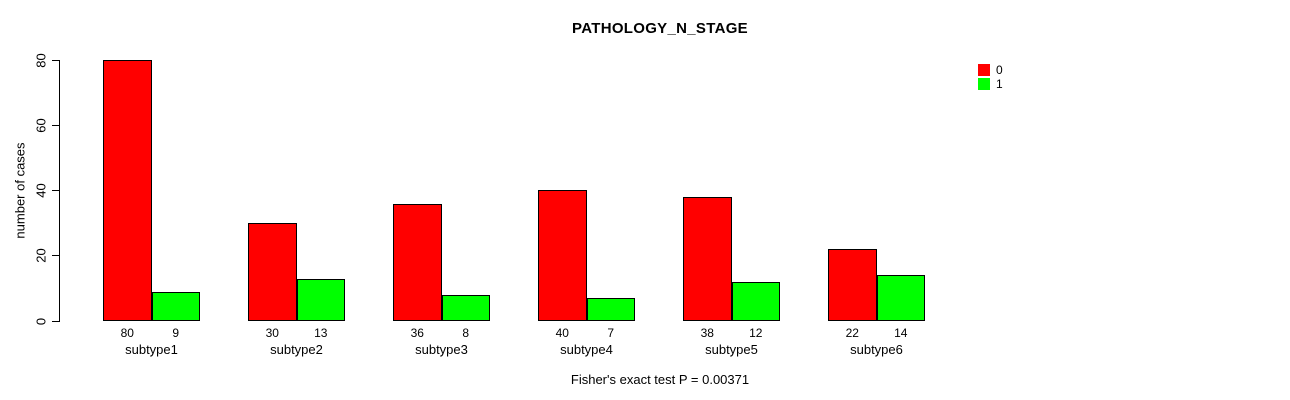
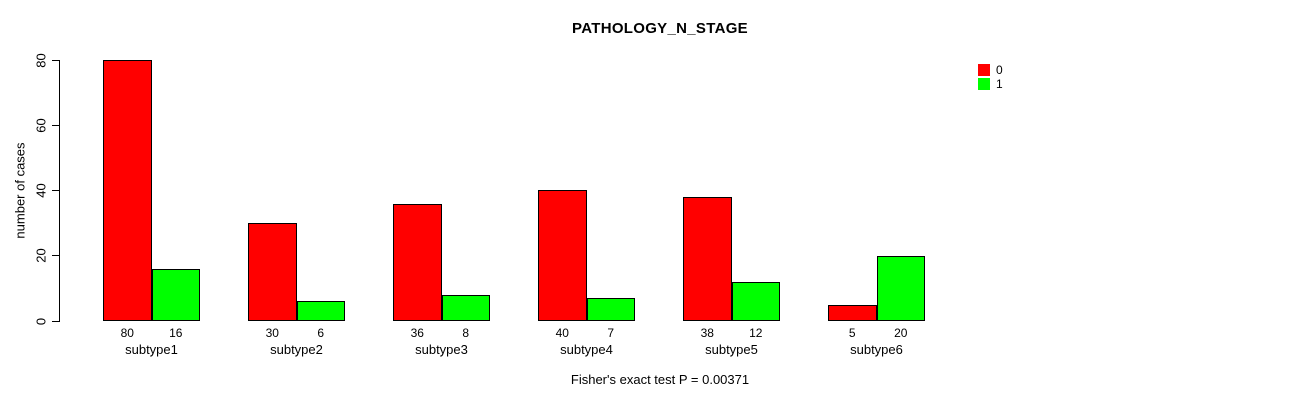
1/subtype1: 9 -> 16
1/subtype2: 13 -> 6
0/subtype6: 22 -> 5
1/subtype6: 14 -> 20
